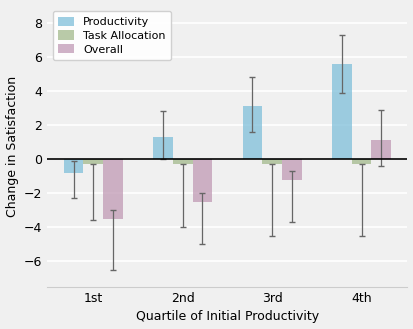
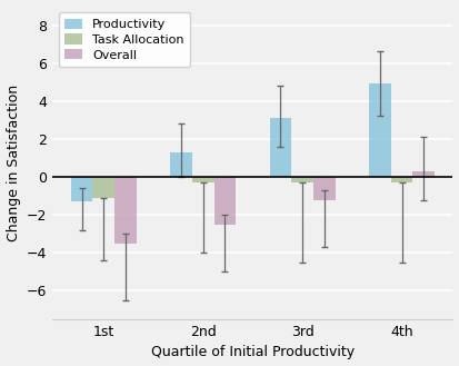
Productivity/1st: -0.8 -> -1.3
Task Allocation/1st: -0.3 -> -1.1
Productivity/4th: 5.6 -> 4.9
Overall/4th: 1.1 -> 0.3
